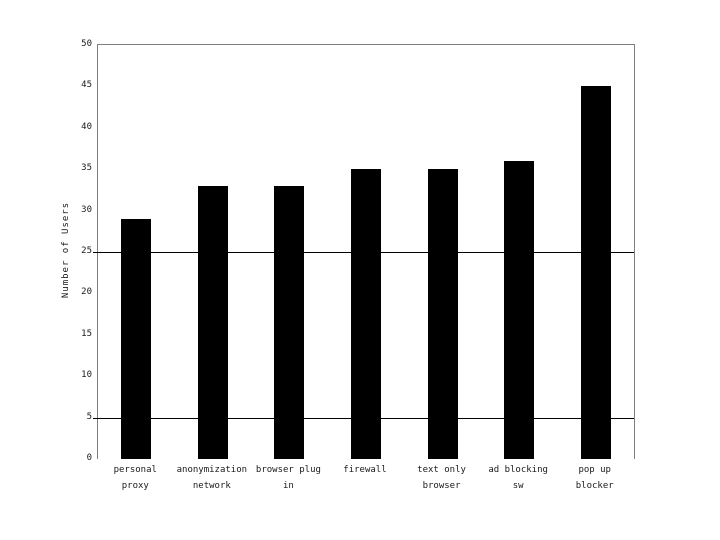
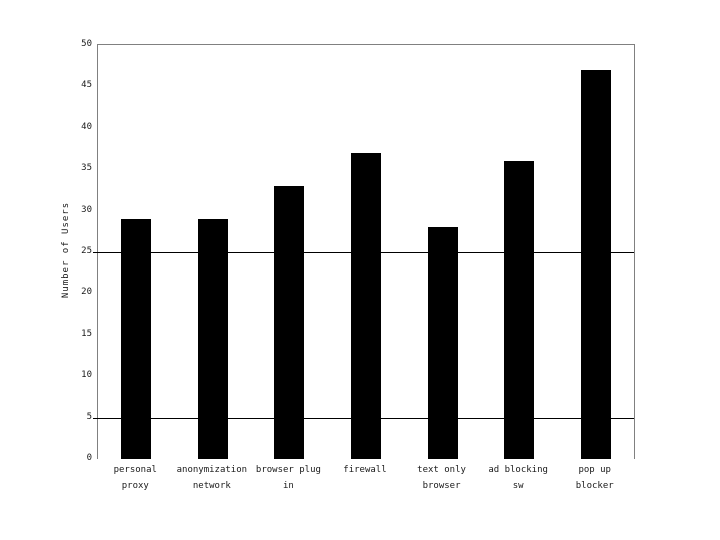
anonymization network: 33 -> 29
firewall: 35 -> 37
text only browser: 35 -> 28
pop up blocker: 45 -> 47
